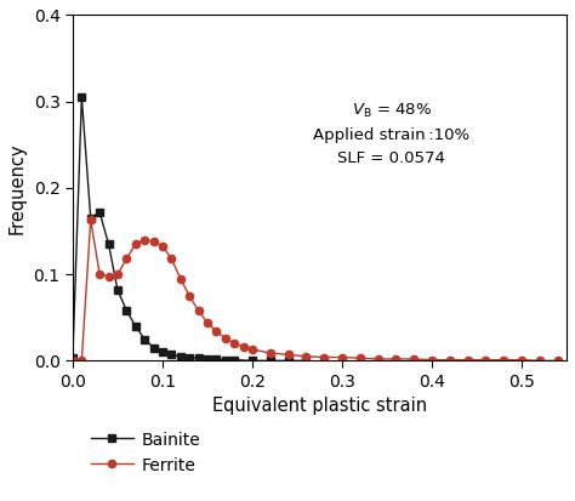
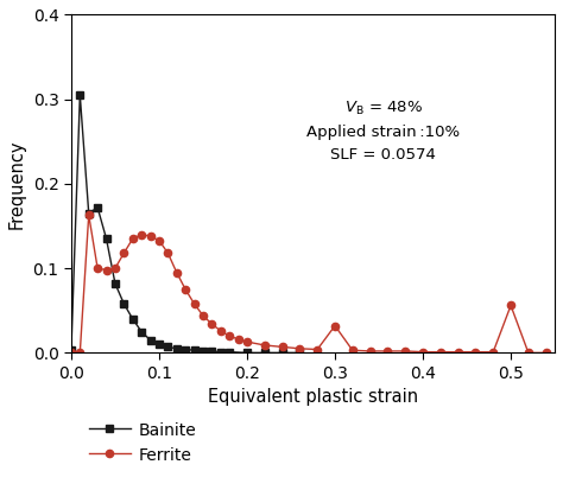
Ferrite/0.3: 0.004 -> 0.032
Ferrite/0.5: 0.001 -> 0.056
